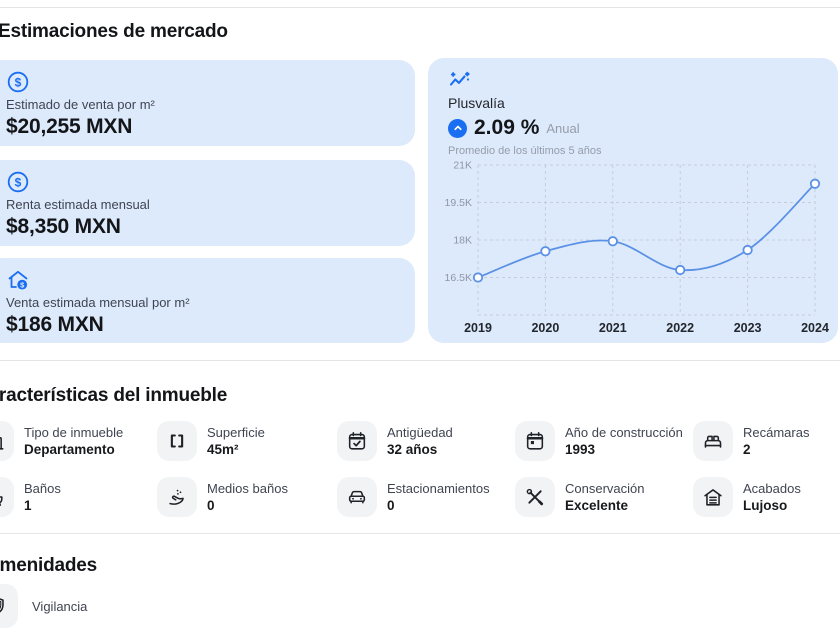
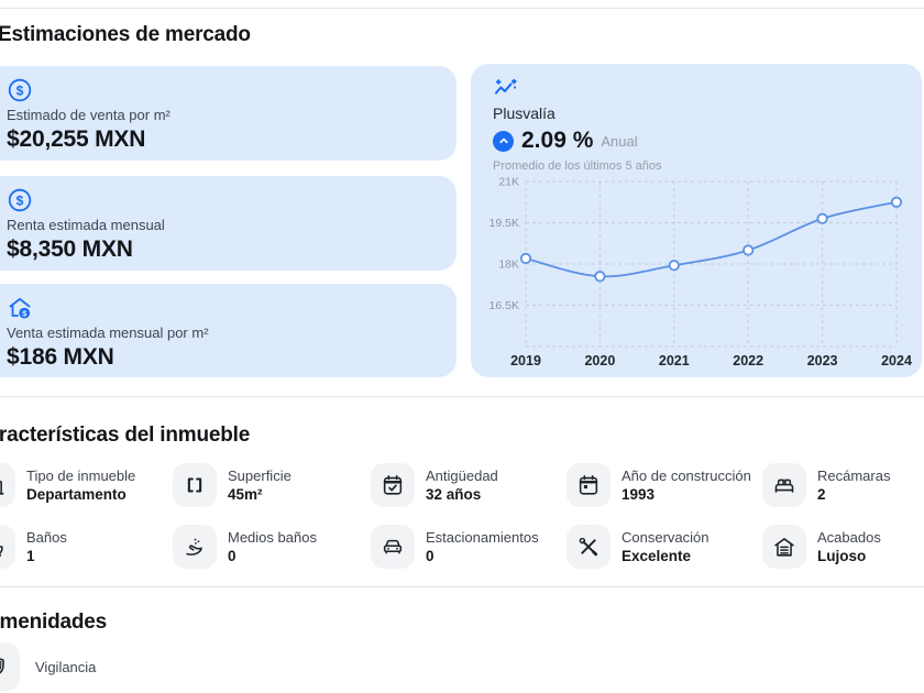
2019: 16.5K -> 18.2K
2022: 16.8K -> 18.5K
2023: 17.6K -> 19.6K
